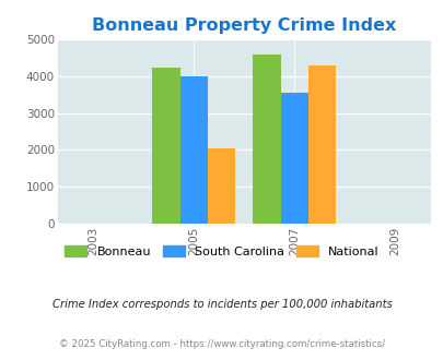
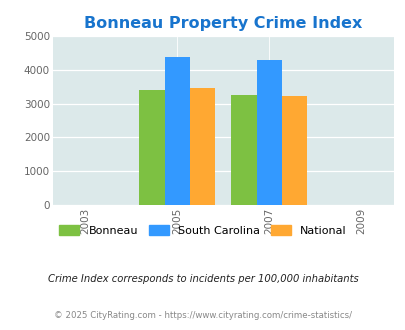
Bonneau/2005: 4250 -> 3400
South Carolina/2005: 4000 -> 4390
National/2005: 2050 -> 3450
Bonneau/2007: 4600 -> 3250
South Carolina/2007: 3550 -> 4300
National/2007: 4300 -> 3230
